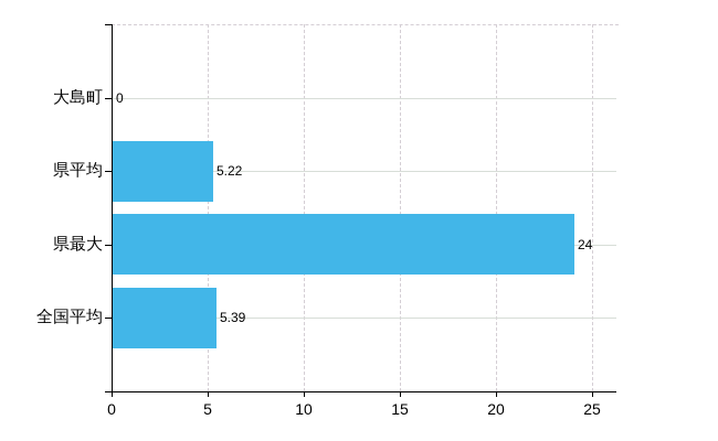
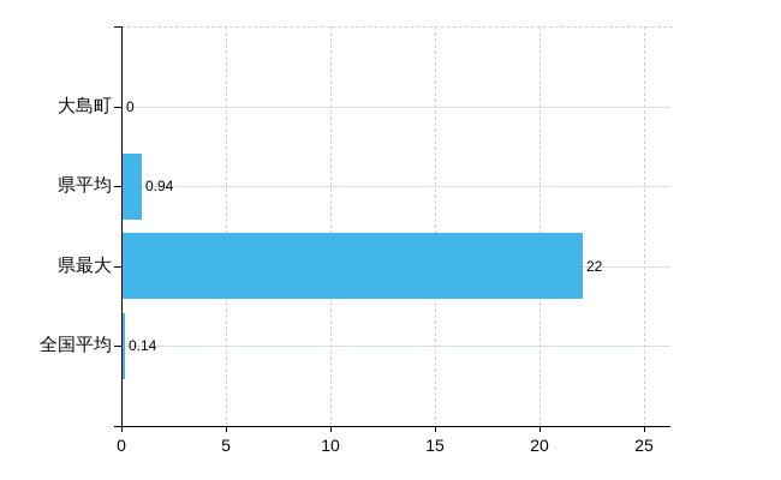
県平均: 5.22 -> 0.94
県最大: 24 -> 22
全国平均: 5.39 -> 0.14
